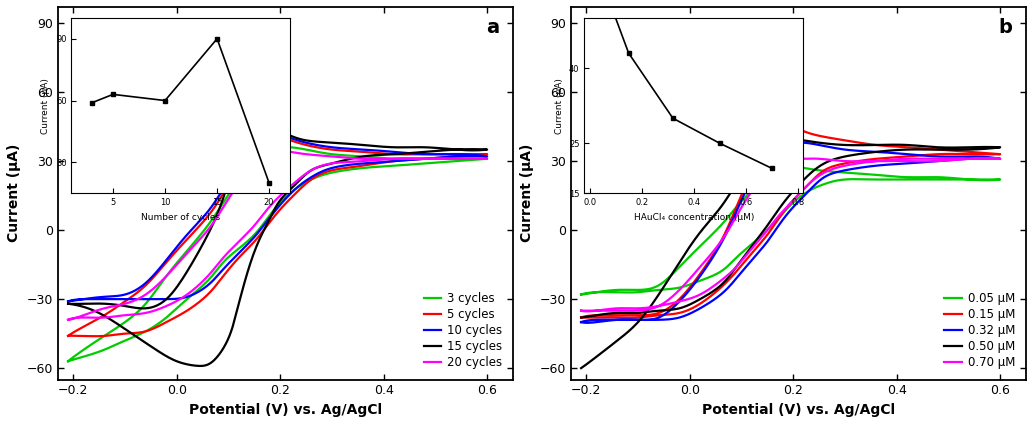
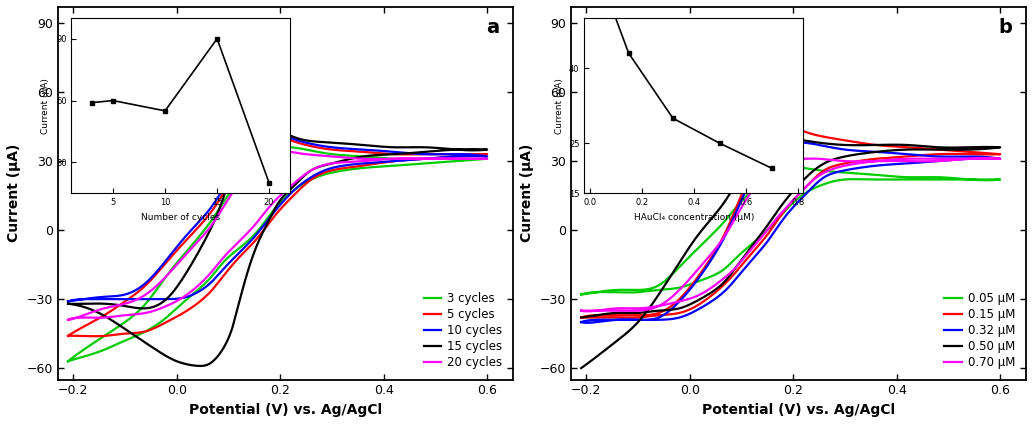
5: 63 -> 60
10: 60 -> 55
